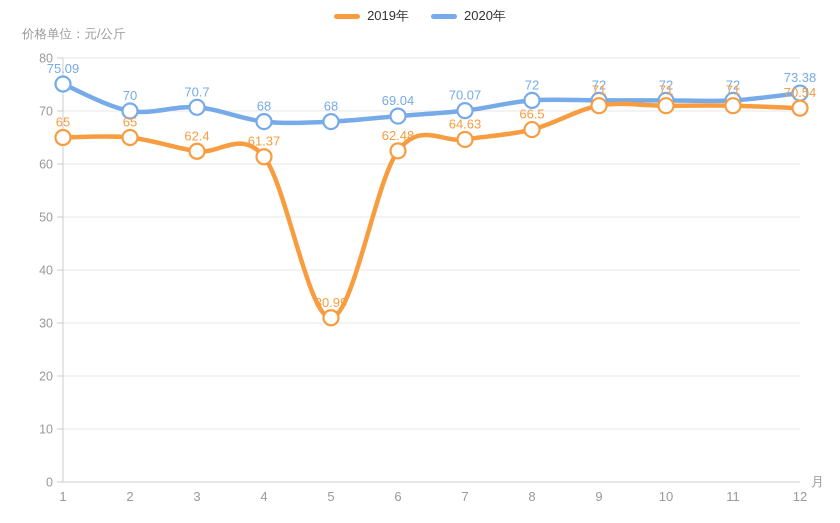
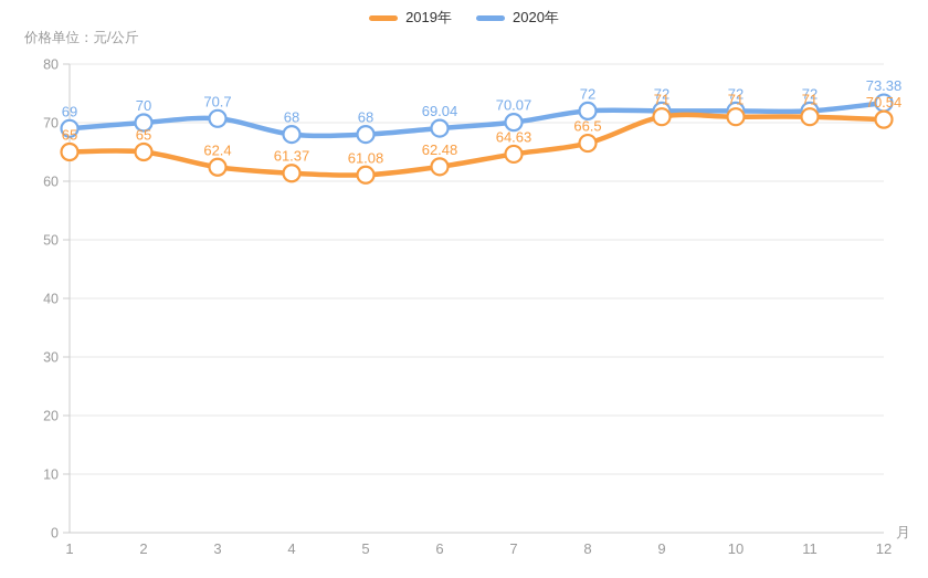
2020年/1: 75.09 -> 69
2019年/5: 30.99 -> 61.08
